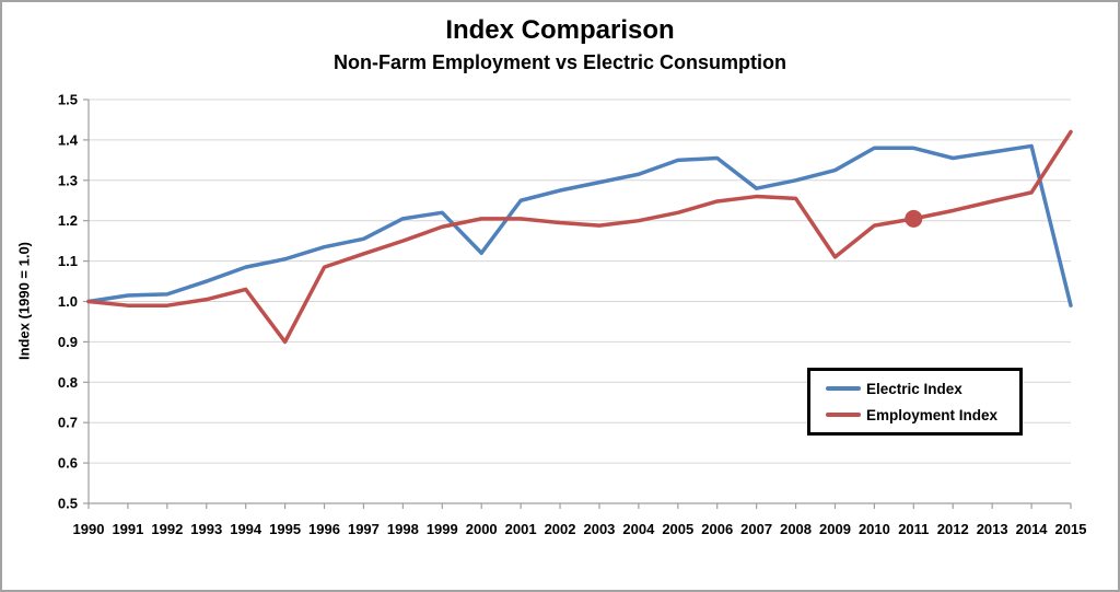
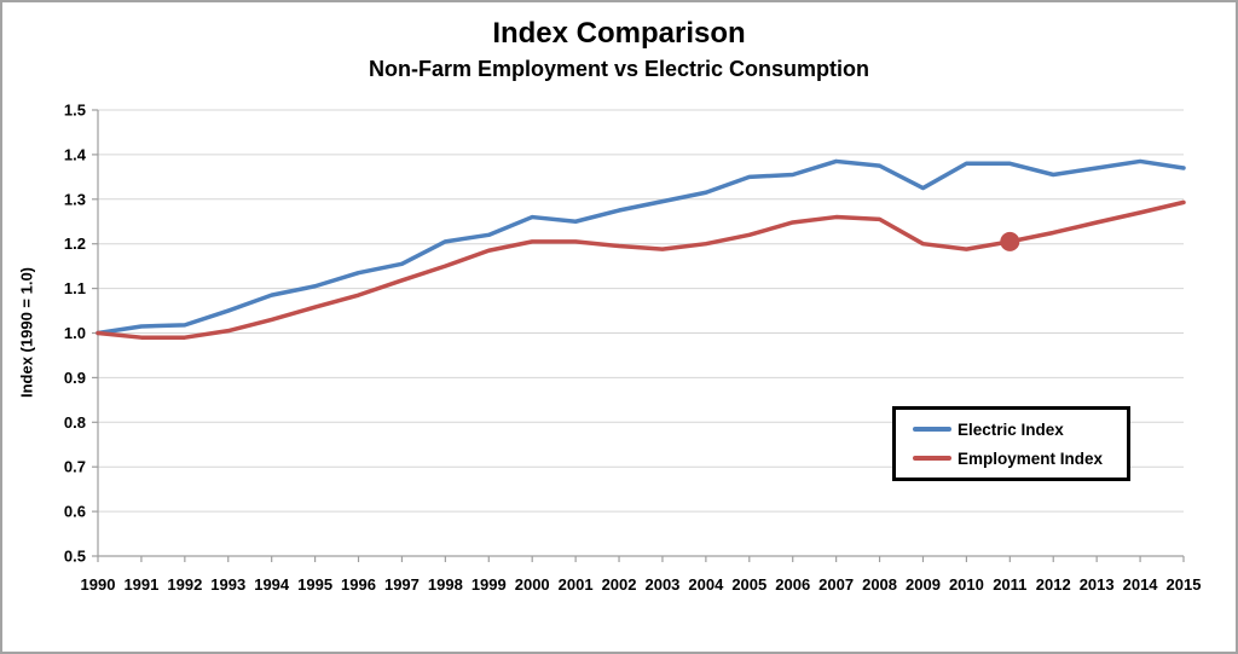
Employment Index/1995: 0.90 -> 1.06
Electric Index/2000: 1.12 -> 1.26
Electric Index/2007: 1.28 -> 1.39
Electric Index/2008: 1.30 -> 1.38
Employment Index/2009: 1.11 -> 1.20
Electric Index/2015: 0.99 -> 1.37
Employment Index/2015: 1.42 -> 1.29
